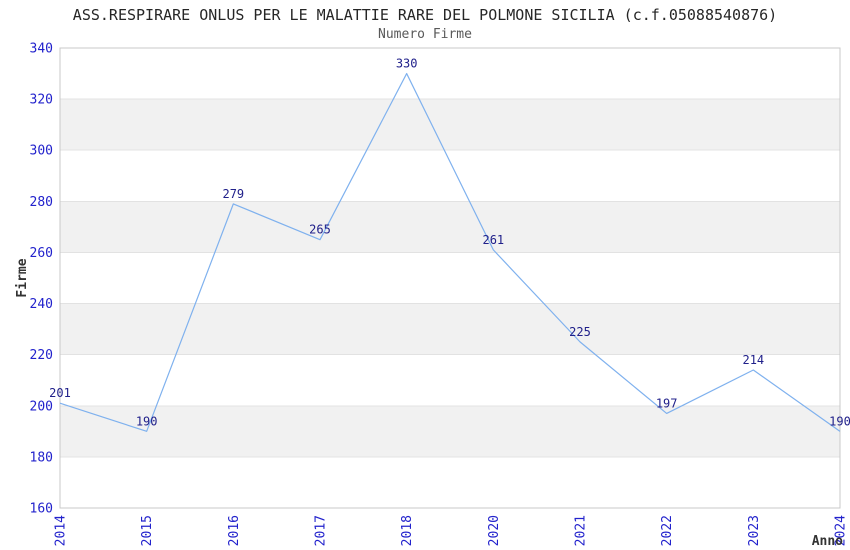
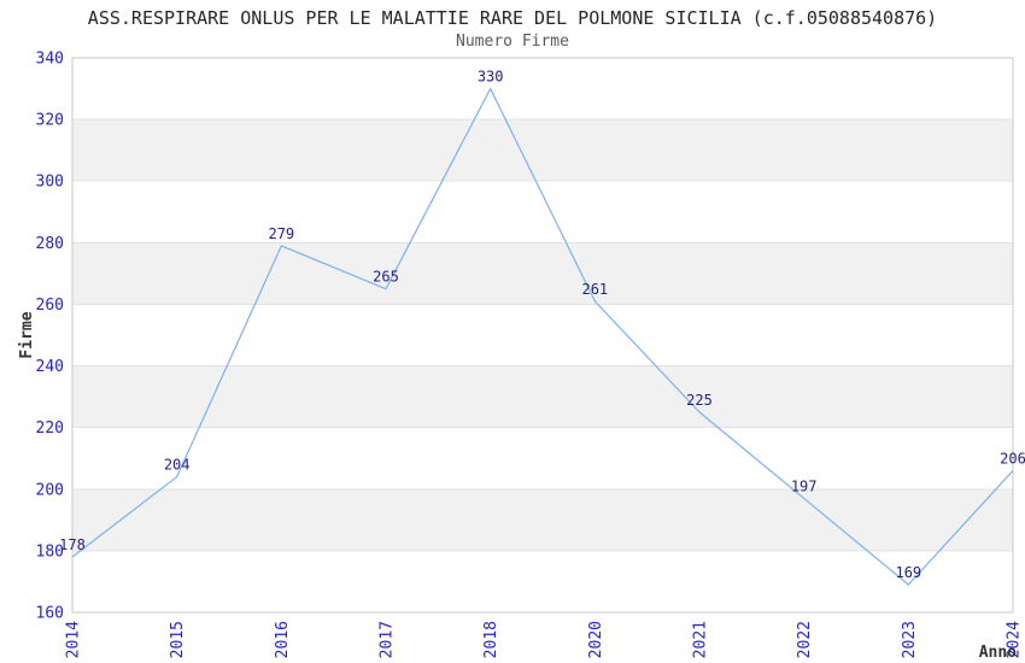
2014: 201 -> 178
2015: 190 -> 204
2023: 214 -> 169
2024: 190 -> 206
